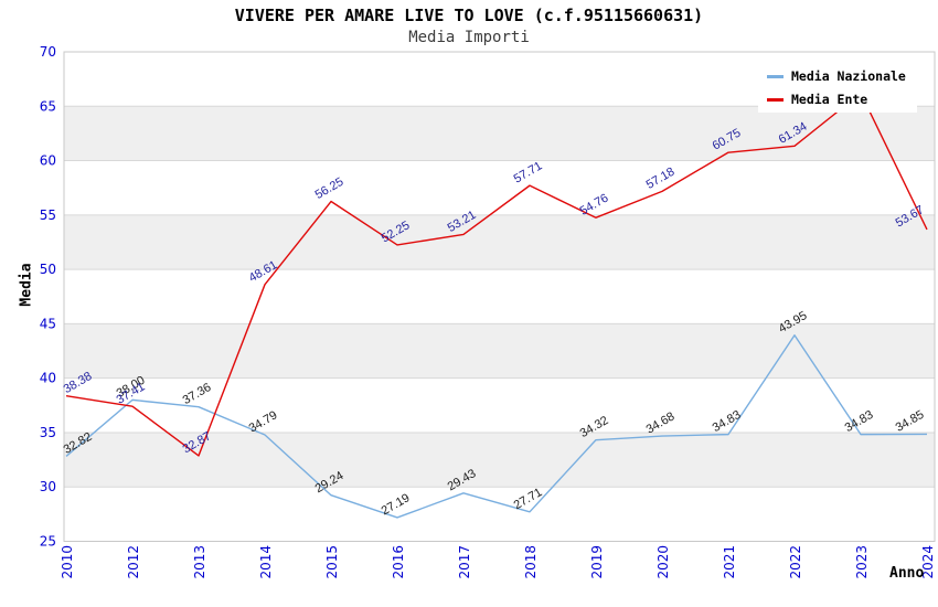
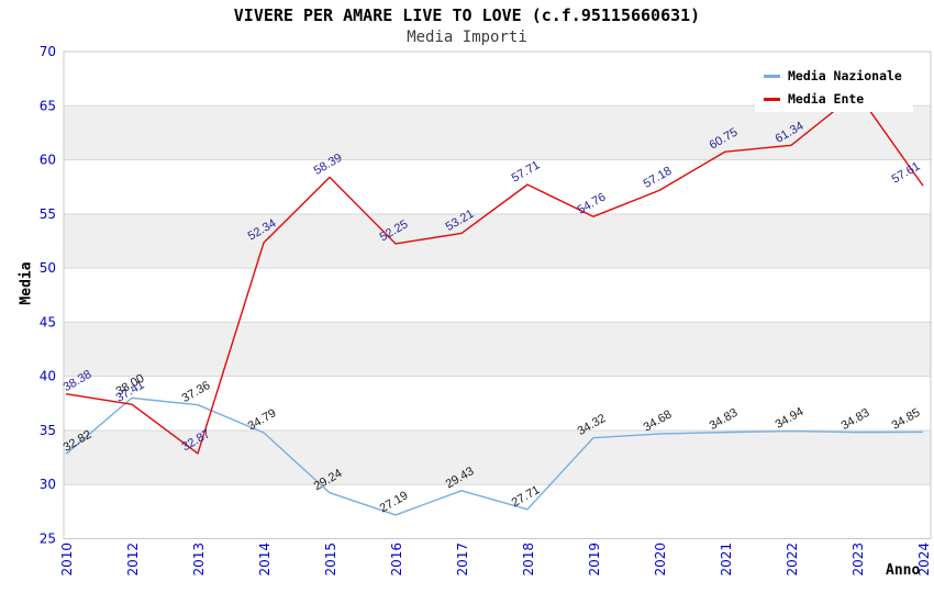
Media Ente/2014: 48.61 -> 52.34
Media Ente/2015: 56.25 -> 58.39
Media Nazionale/2022: 43.95 -> 34.94
Media Ente/2024: 53.67 -> 57.61
